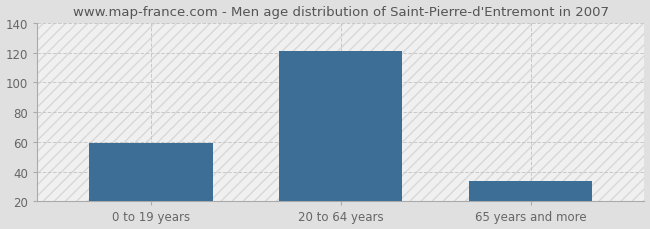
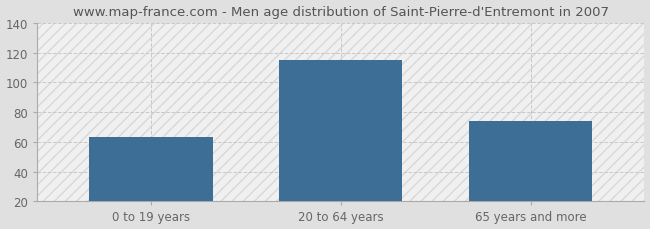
0 to 19 years: 59 -> 63
20 to 64 years: 121 -> 115
65 years and more: 34 -> 74
